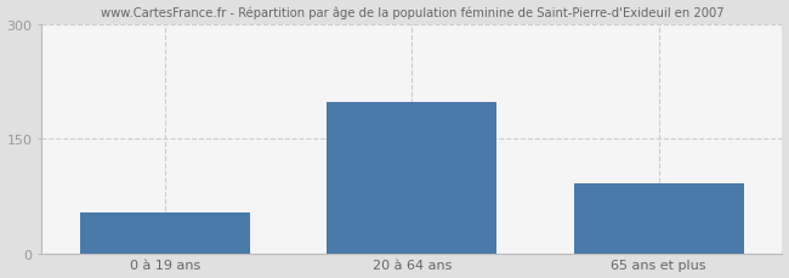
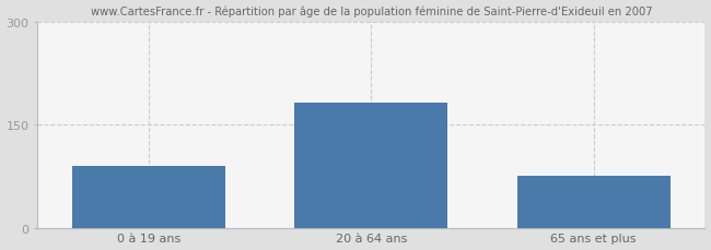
0 à 19 ans: 54 -> 90
20 à 64 ans: 198 -> 183
65 ans et plus: 92 -> 75
